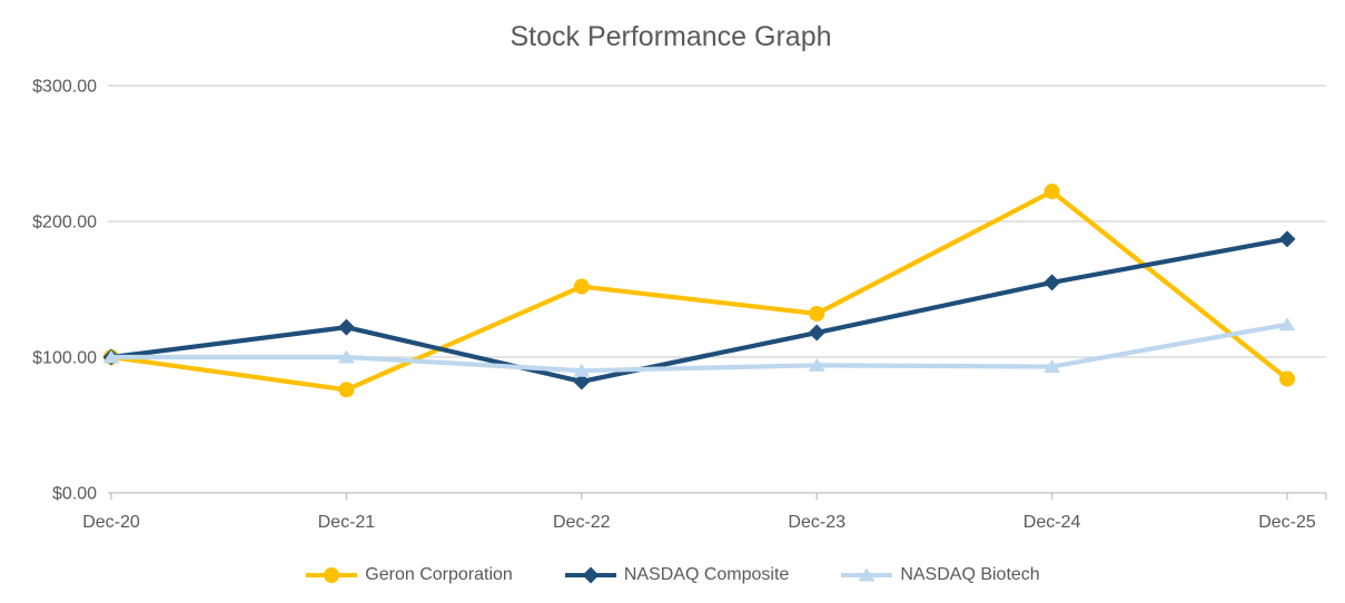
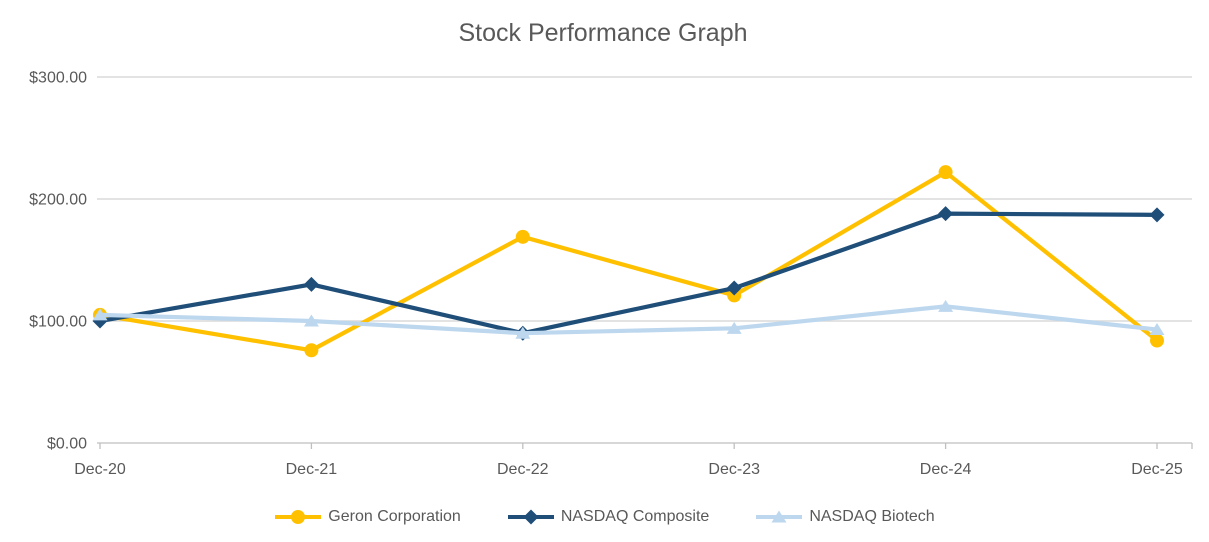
Geron Corporation/Dec-20: $100 -> $105
NASDAQ Biotech/Dec-20: $100 -> $105
NASDAQ Composite/Dec-21: $122 -> $130
Geron Corporation/Dec-22: $152 -> $169
NASDAQ Composite/Dec-22: $82 -> $90
Geron Corporation/Dec-23: $132 -> $121
NASDAQ Composite/Dec-23: $118 -> $127
NASDAQ Composite/Dec-24: $155 -> $188
NASDAQ Biotech/Dec-24: $93 -> $112
NASDAQ Biotech/Dec-25: $124 -> $93
